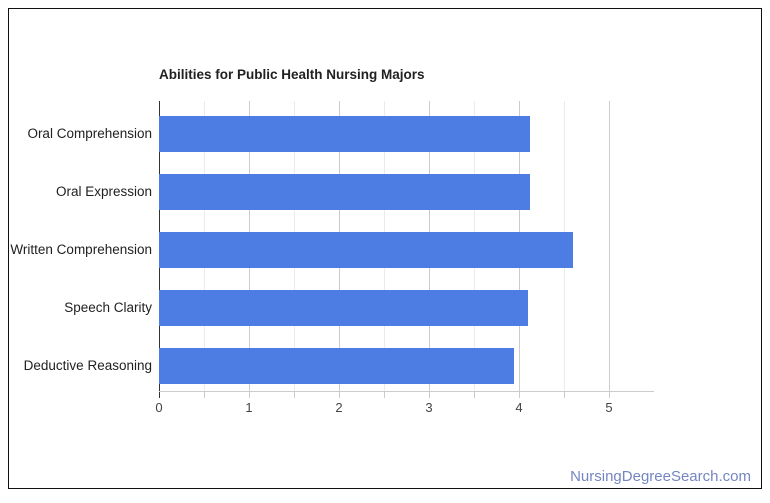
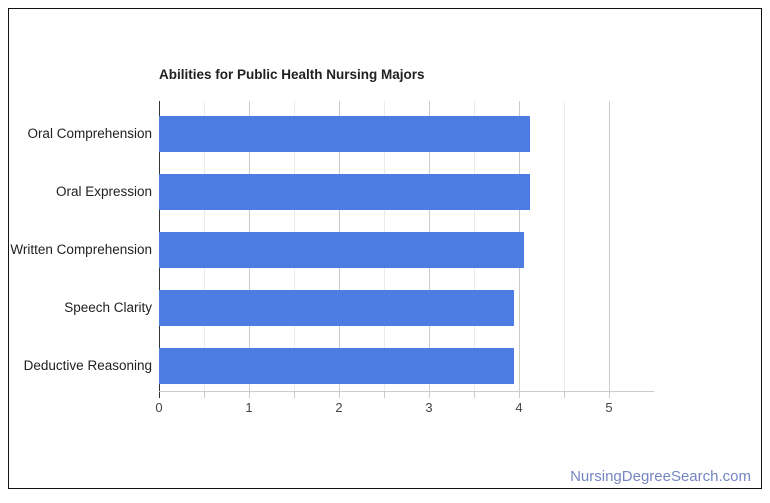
Written Comprehension: 4.6 -> 4.1
Speech Clarity: 4.1 -> 3.9
